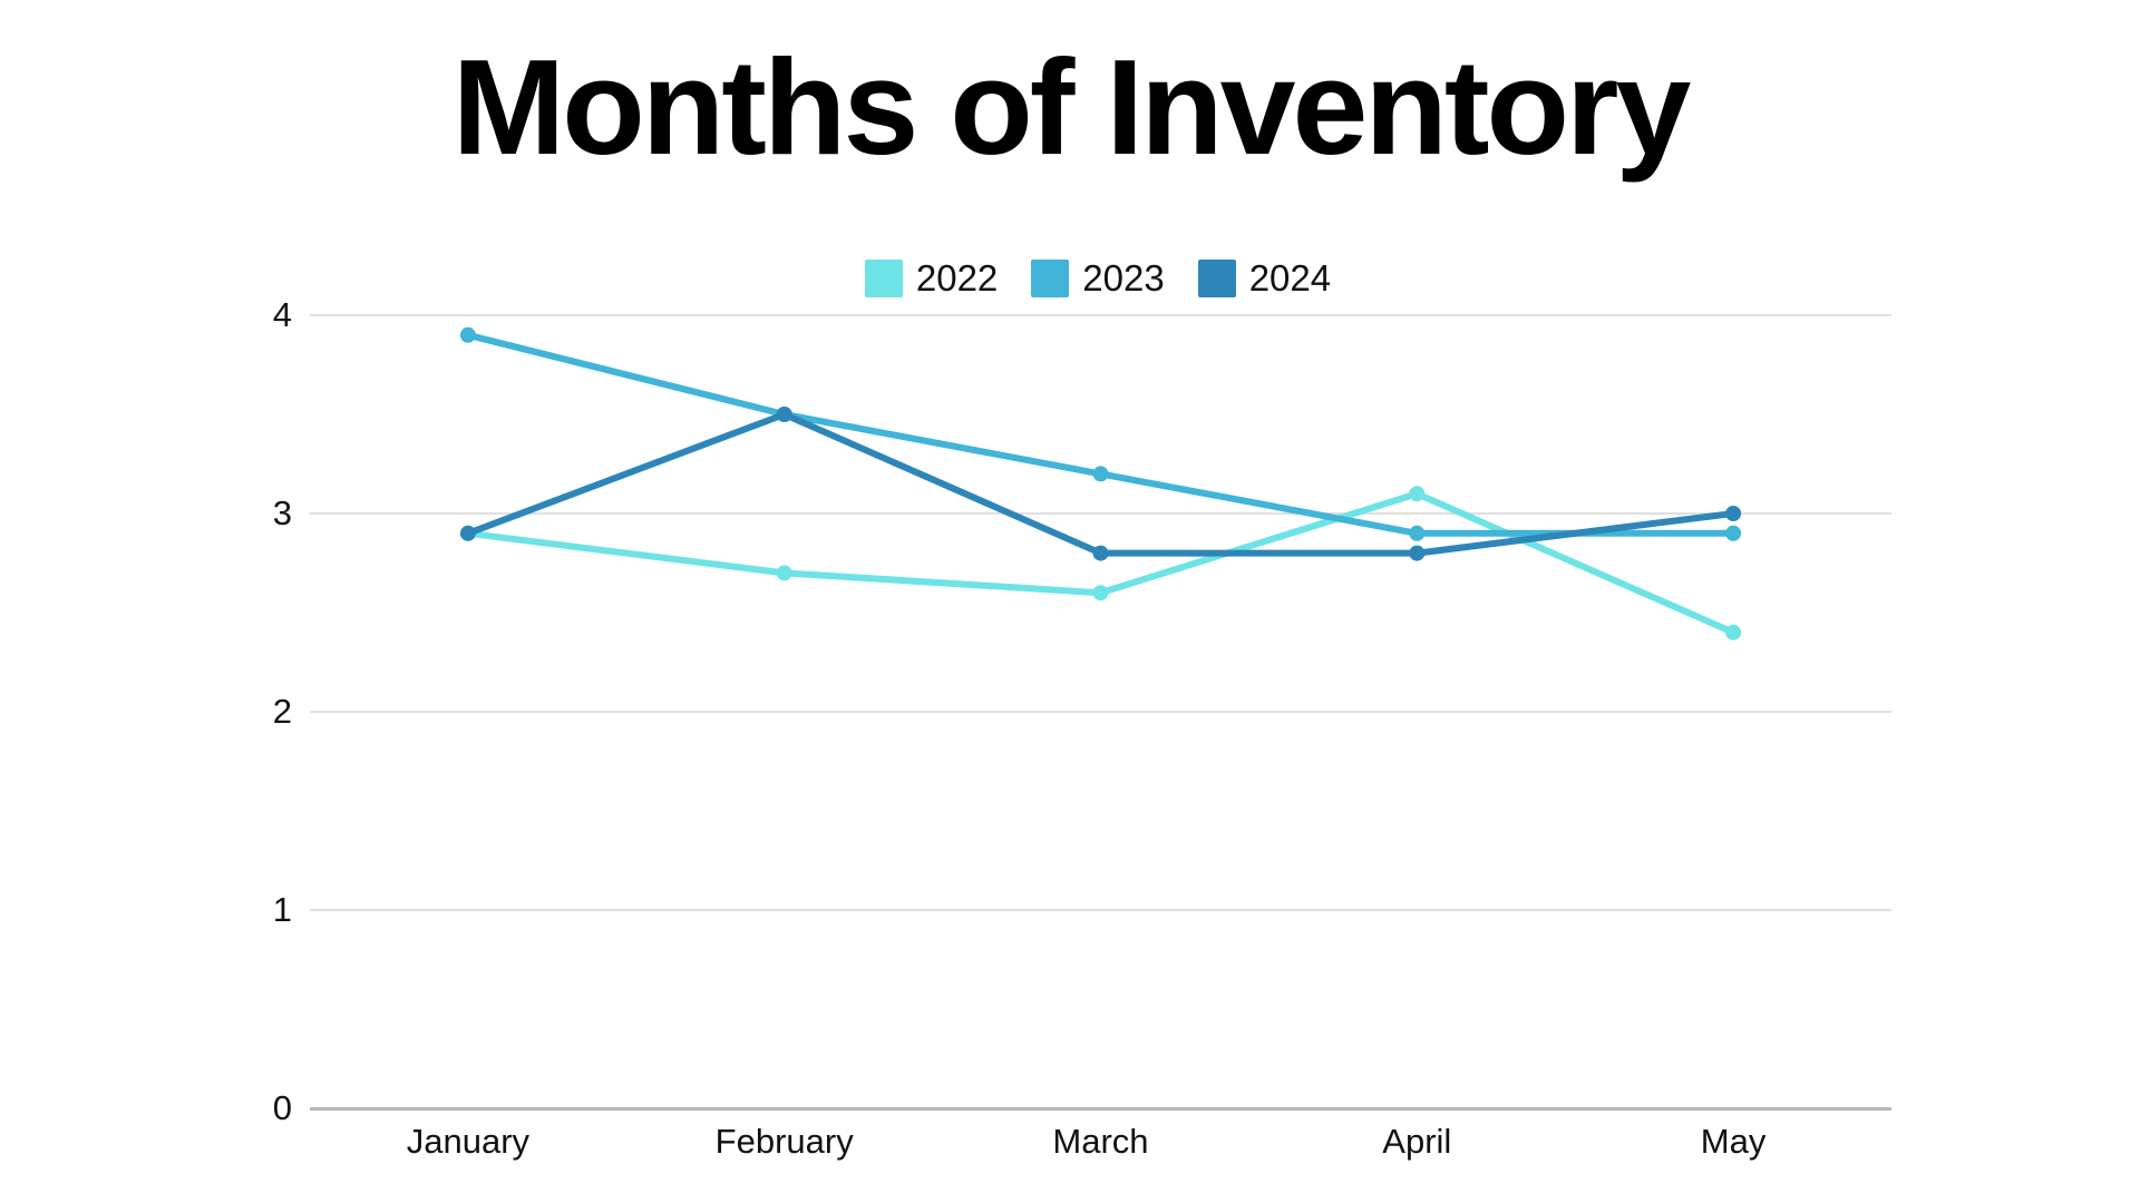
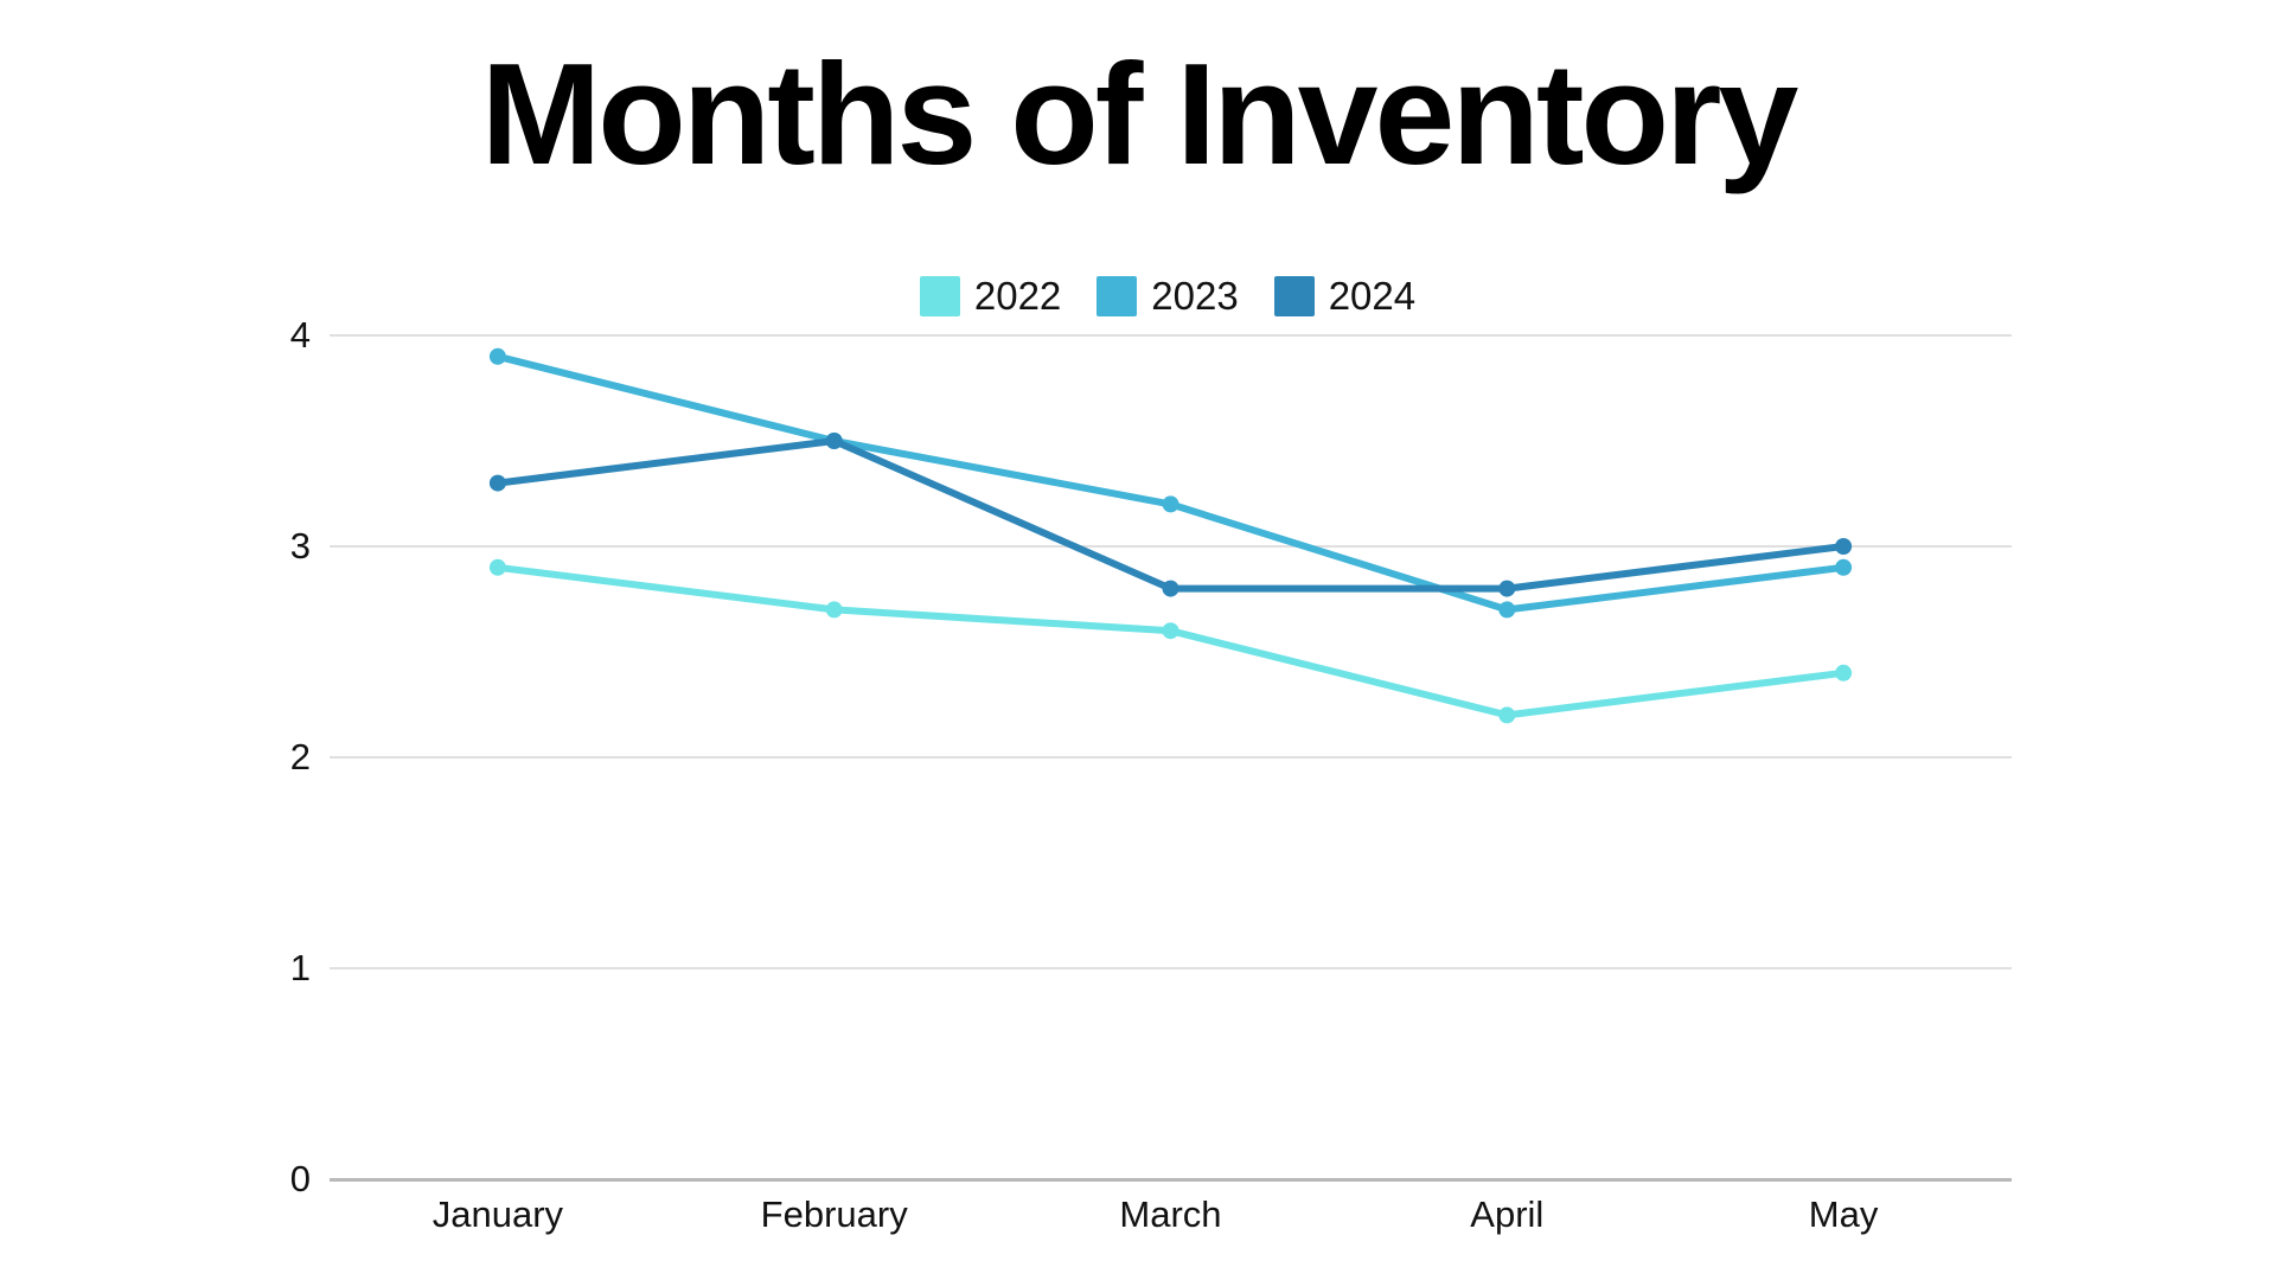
2024/January: 2.9 -> 3.3
2022/April: 3.1 -> 2.2
2023/April: 2.9 -> 2.7
